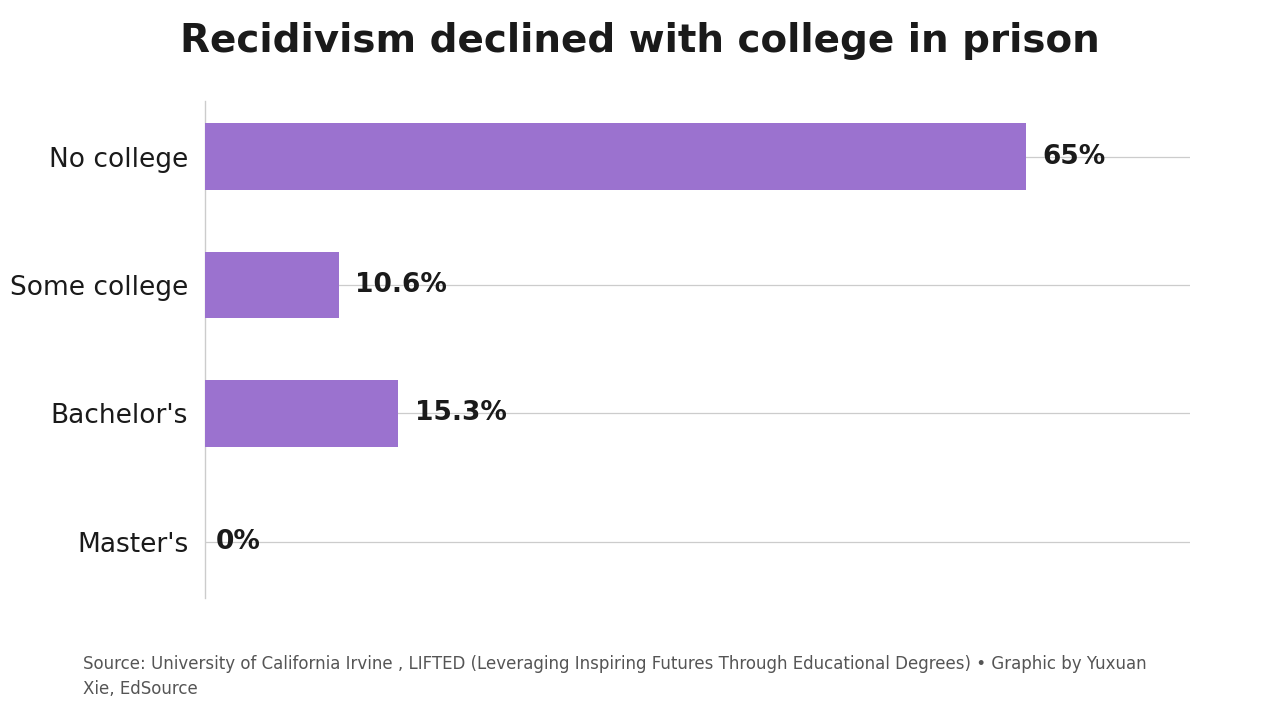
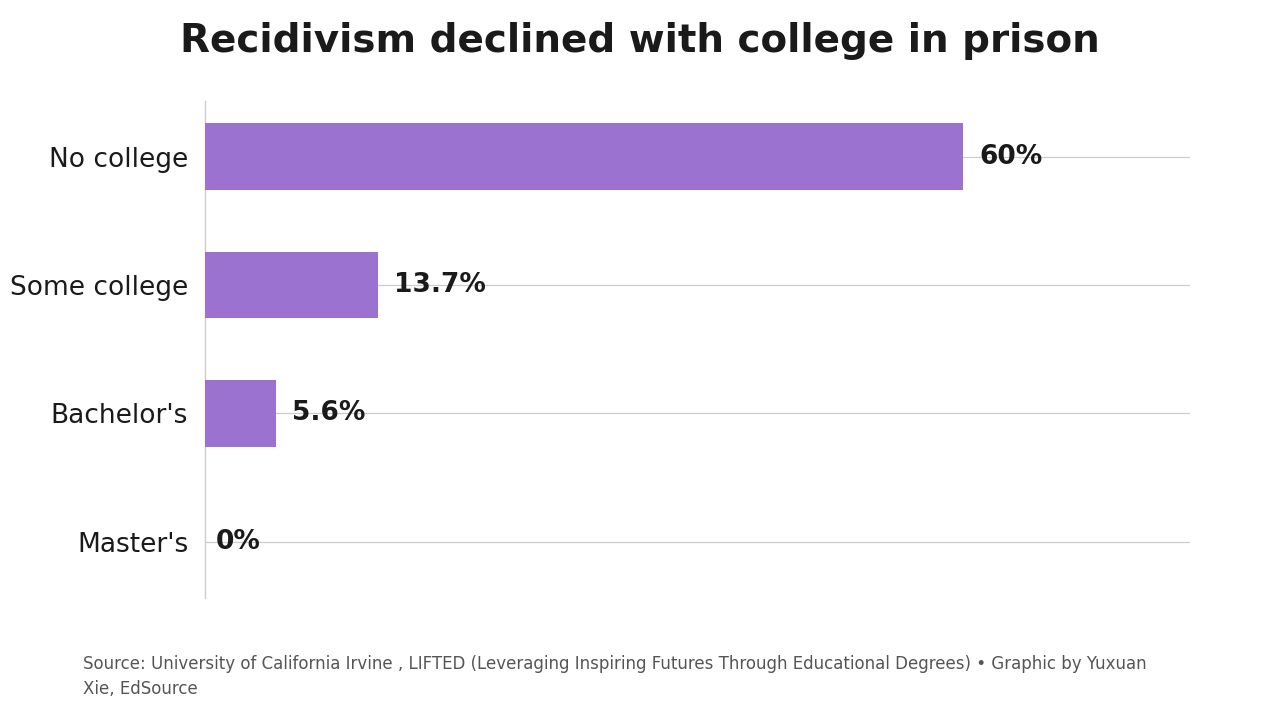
No college: 65% -> 60%
Some college: 10.6% -> 13.7%
Bachelor's: 15.3% -> 5.6%
